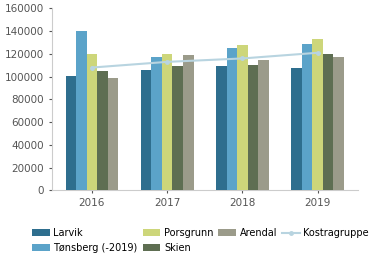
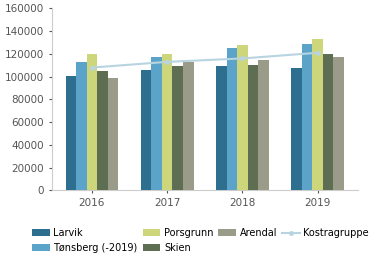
Tønsberg (-2019)/2016: 140000 -> 113000
Arendal/2017: 119000 -> 113000
